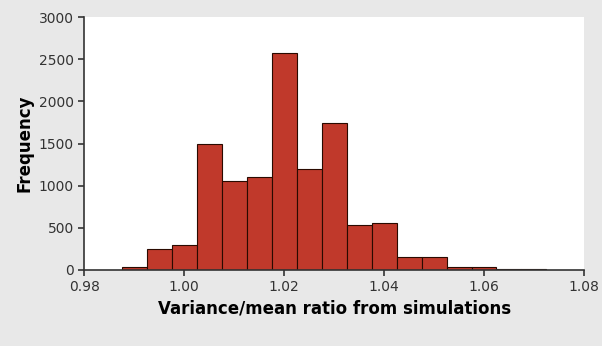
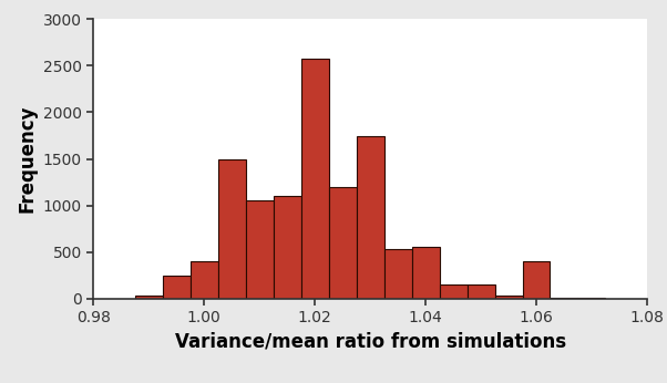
1.00: 300 -> 400
1.06: 30 -> 400
